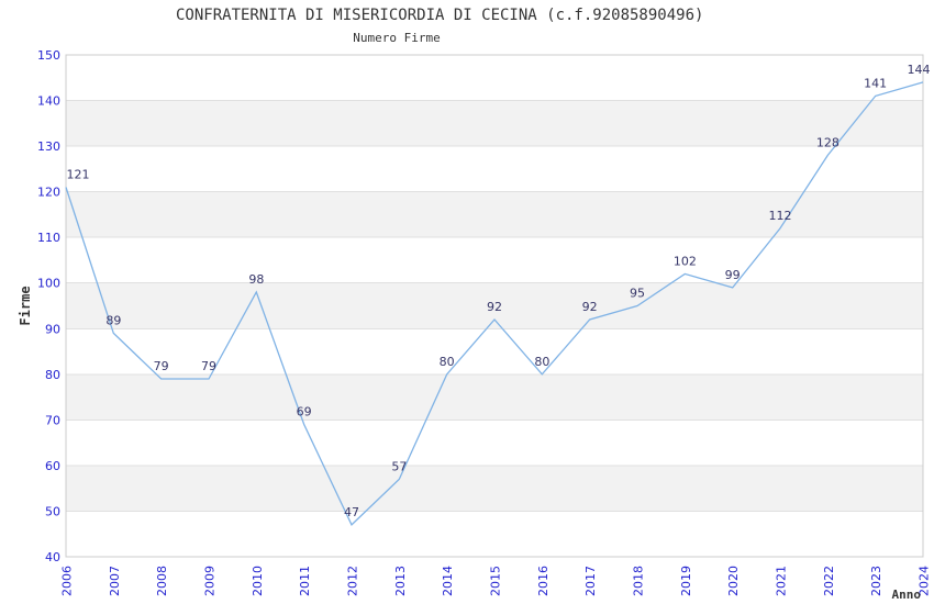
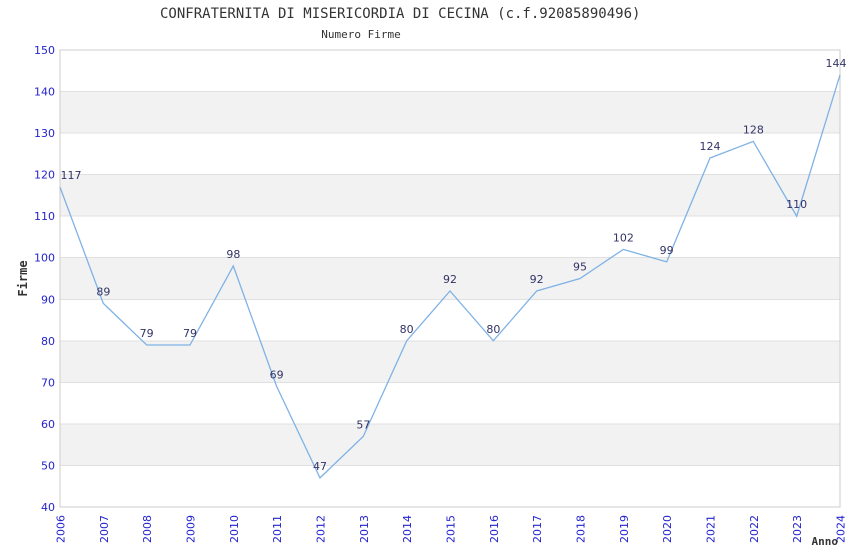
2006: 121 -> 117
2021: 112 -> 124
2023: 141 -> 110
